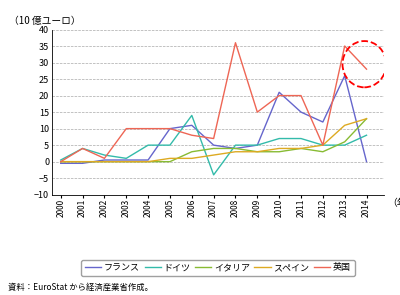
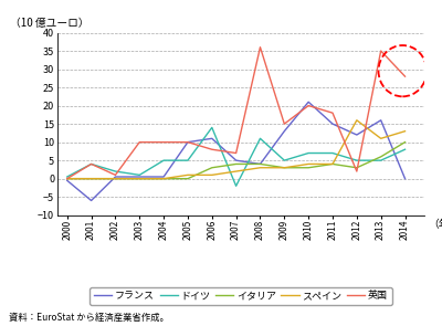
フランス/2001: -0.5 -> -6.0
ドイツ/2007: -4.0 -> -2.0
ドイツ/2008: 5.0 -> 11.0
フランス/2009: 5.0 -> 13.0
英国/2011: 20 -> 18
スペイン/2012: 5 -> 16
英国/2012: 5 -> 2
フランス/2013: 26.0 -> 16.0
イタリア/2014: 13 -> 10
